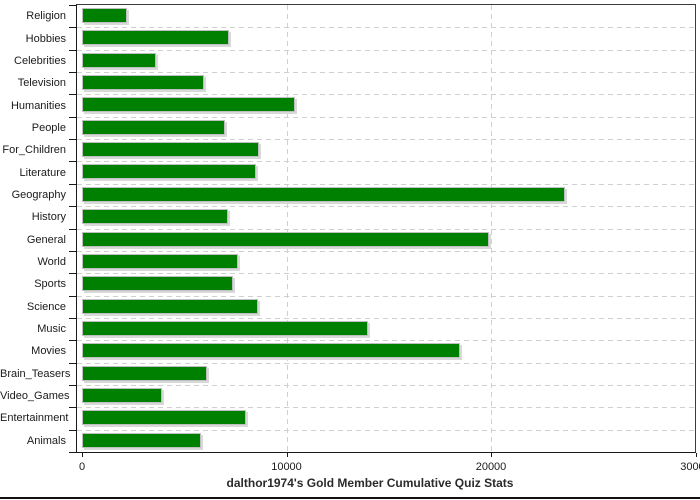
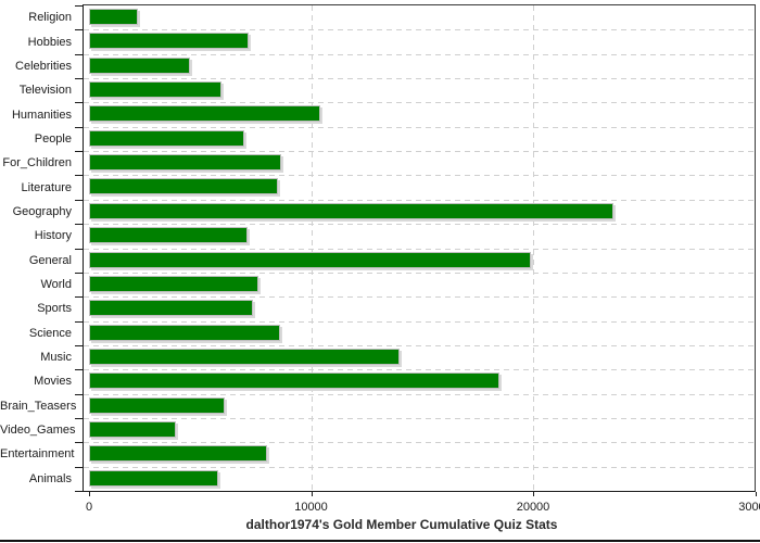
Celebrities: 3600 -> 4600
